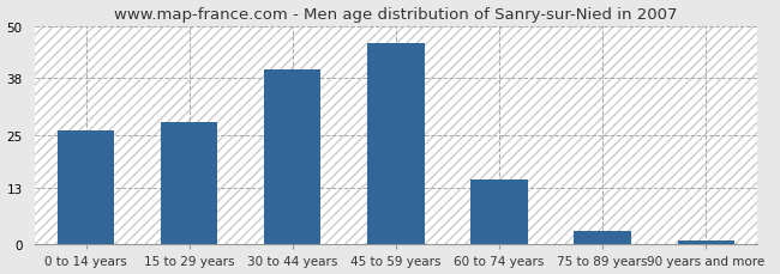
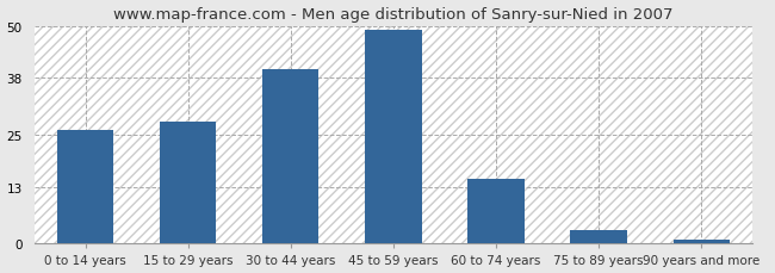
45 to 59 years: 46 -> 49
